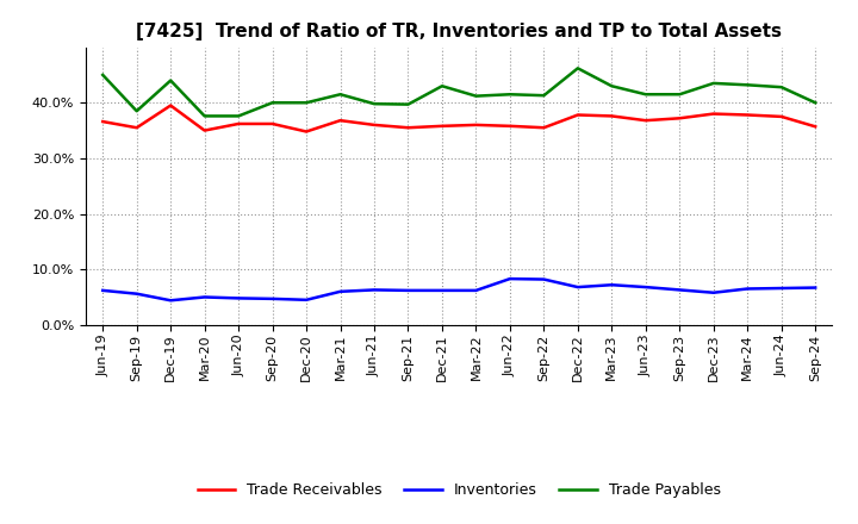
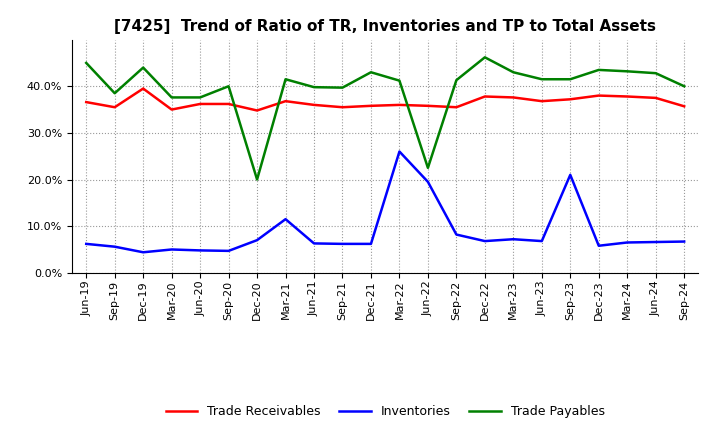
Inventories/Dec-20: 4.5% -> 7.0%
Trade Payables/Dec-20: 40.0% -> 20.0%
Inventories/Mar-21: 6.0% -> 11.5%
Inventories/Mar-22: 6.2% -> 26.0%
Inventories/Jun-22: 8.3% -> 19.5%
Trade Payables/Jun-22: 41.5% -> 22.5%
Inventories/Sep-23: 6.3% -> 21.0%
